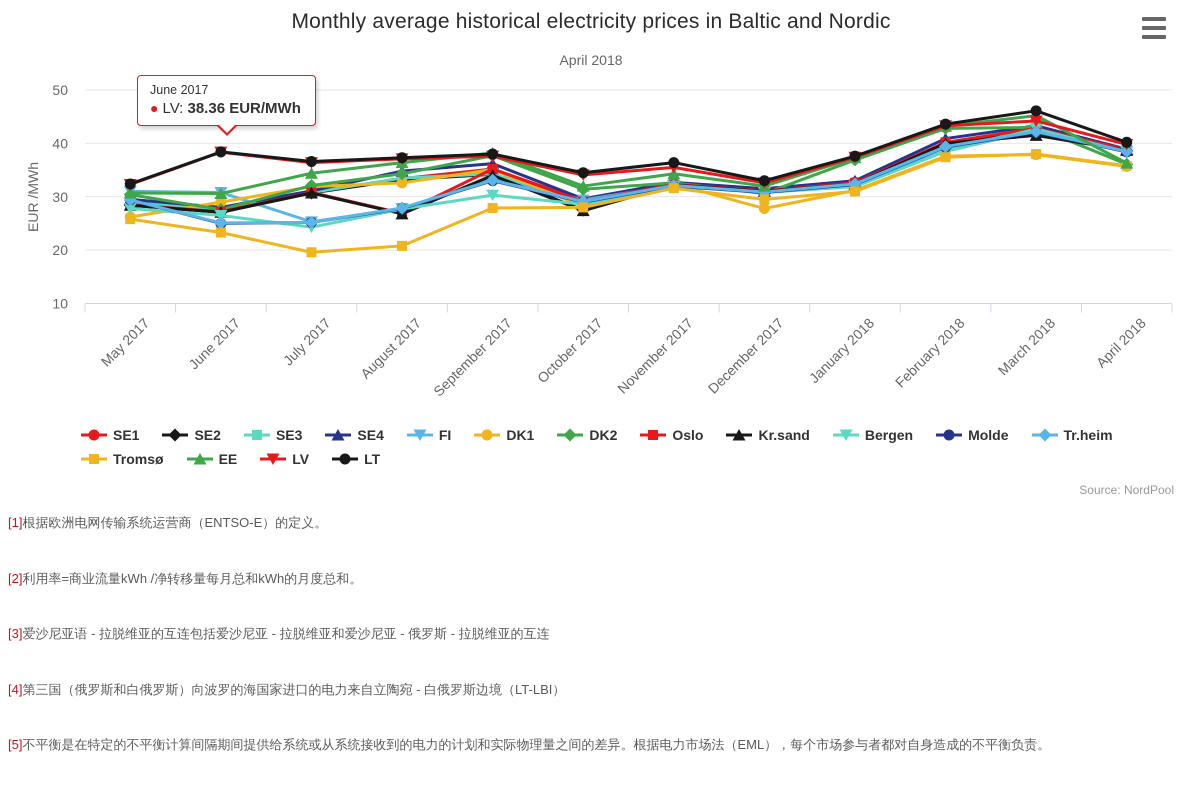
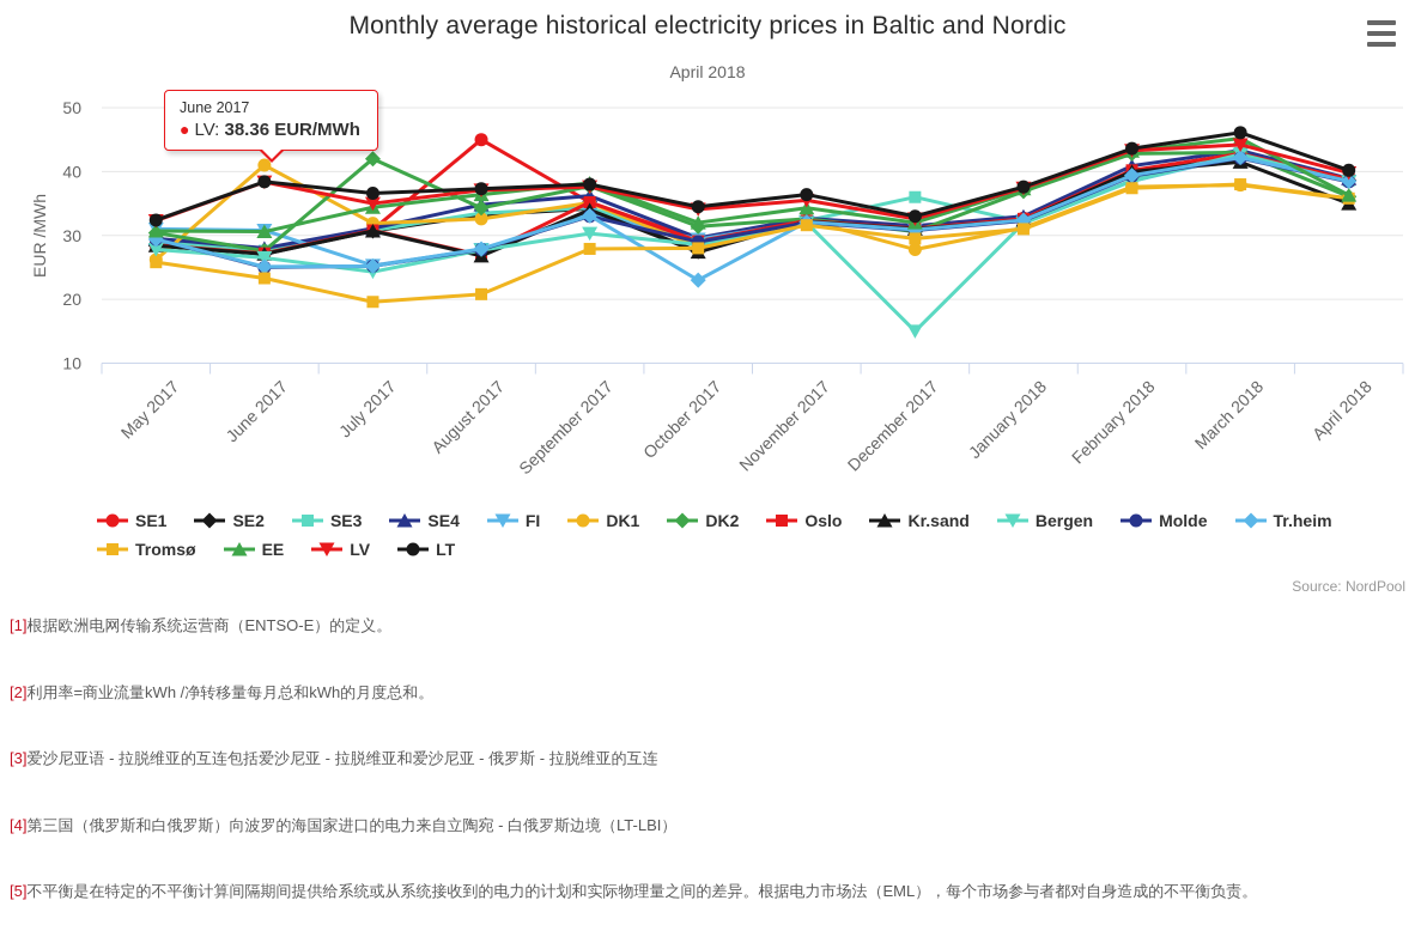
DK1/June 2017: 29 -> 41
DK2/July 2017: 32 -> 42
LV/July 2017: 36 -> 35
SE1/August 2017: 33 -> 45
Tr.heim/October 2017: 29 -> 23
SE3/December 2017: 31 -> 36
Bergen/December 2017: 31 -> 15
Kr.sand/April 2018: 39 -> 35
